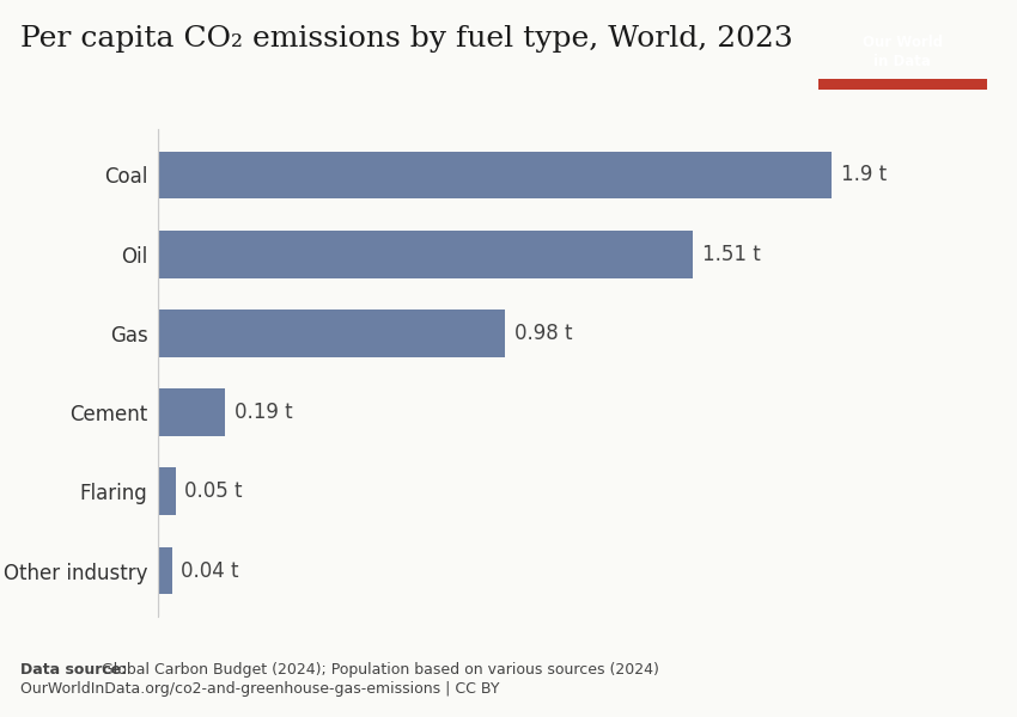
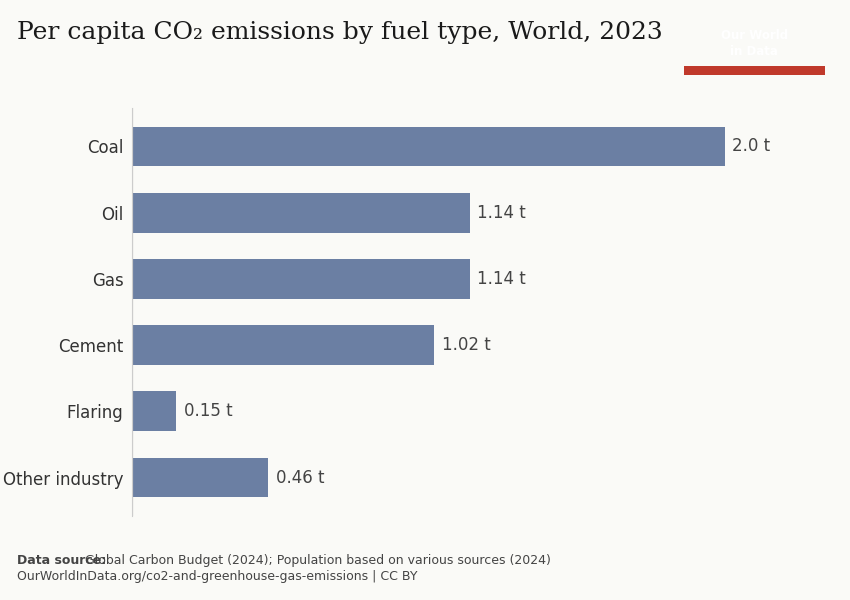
Coal: 1.9 -> 2.0
Oil: 1.51 -> 1.14
Gas: 0.98 -> 1.14
Cement: 0.19 -> 1.02
Flaring: 0.05 -> 0.15
Other industry: 0.04 -> 0.46
